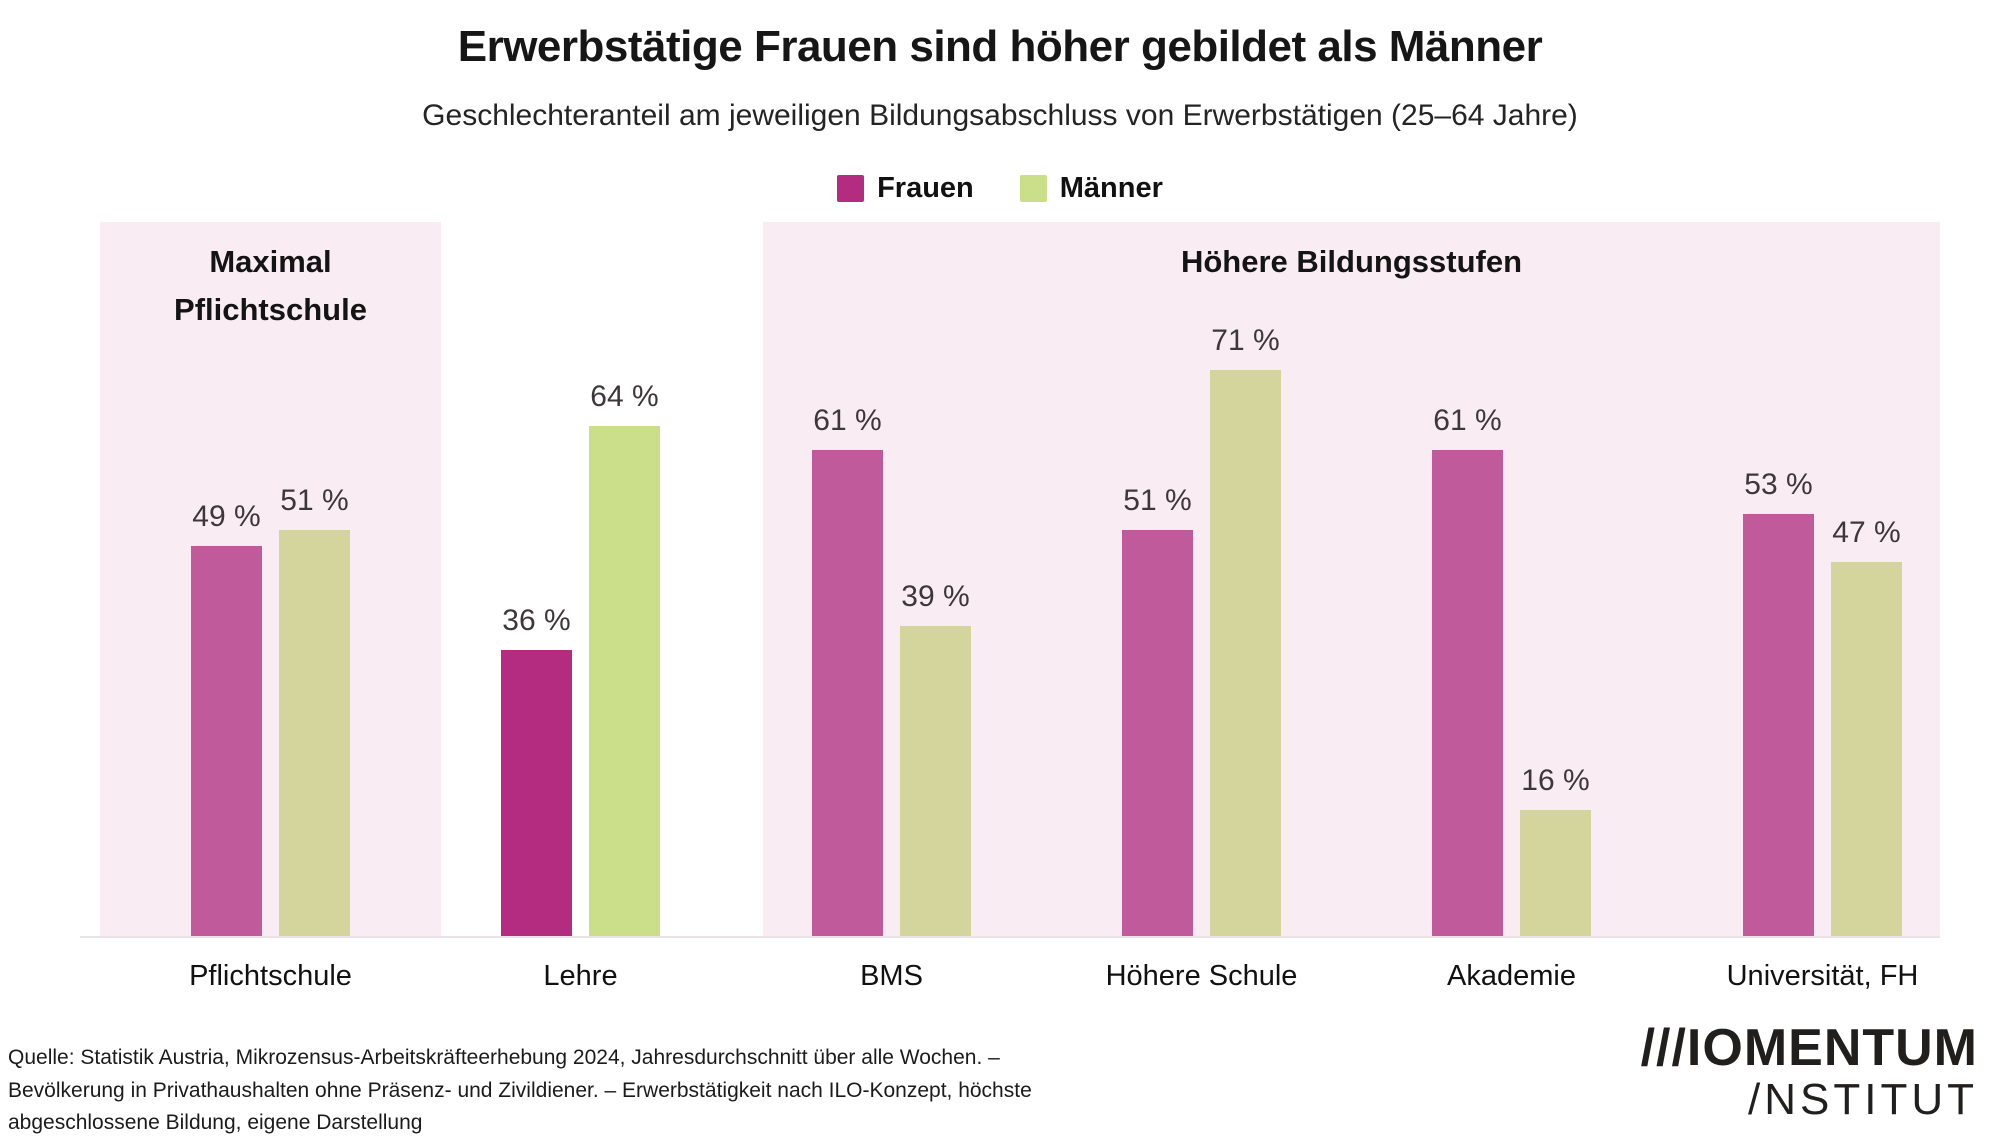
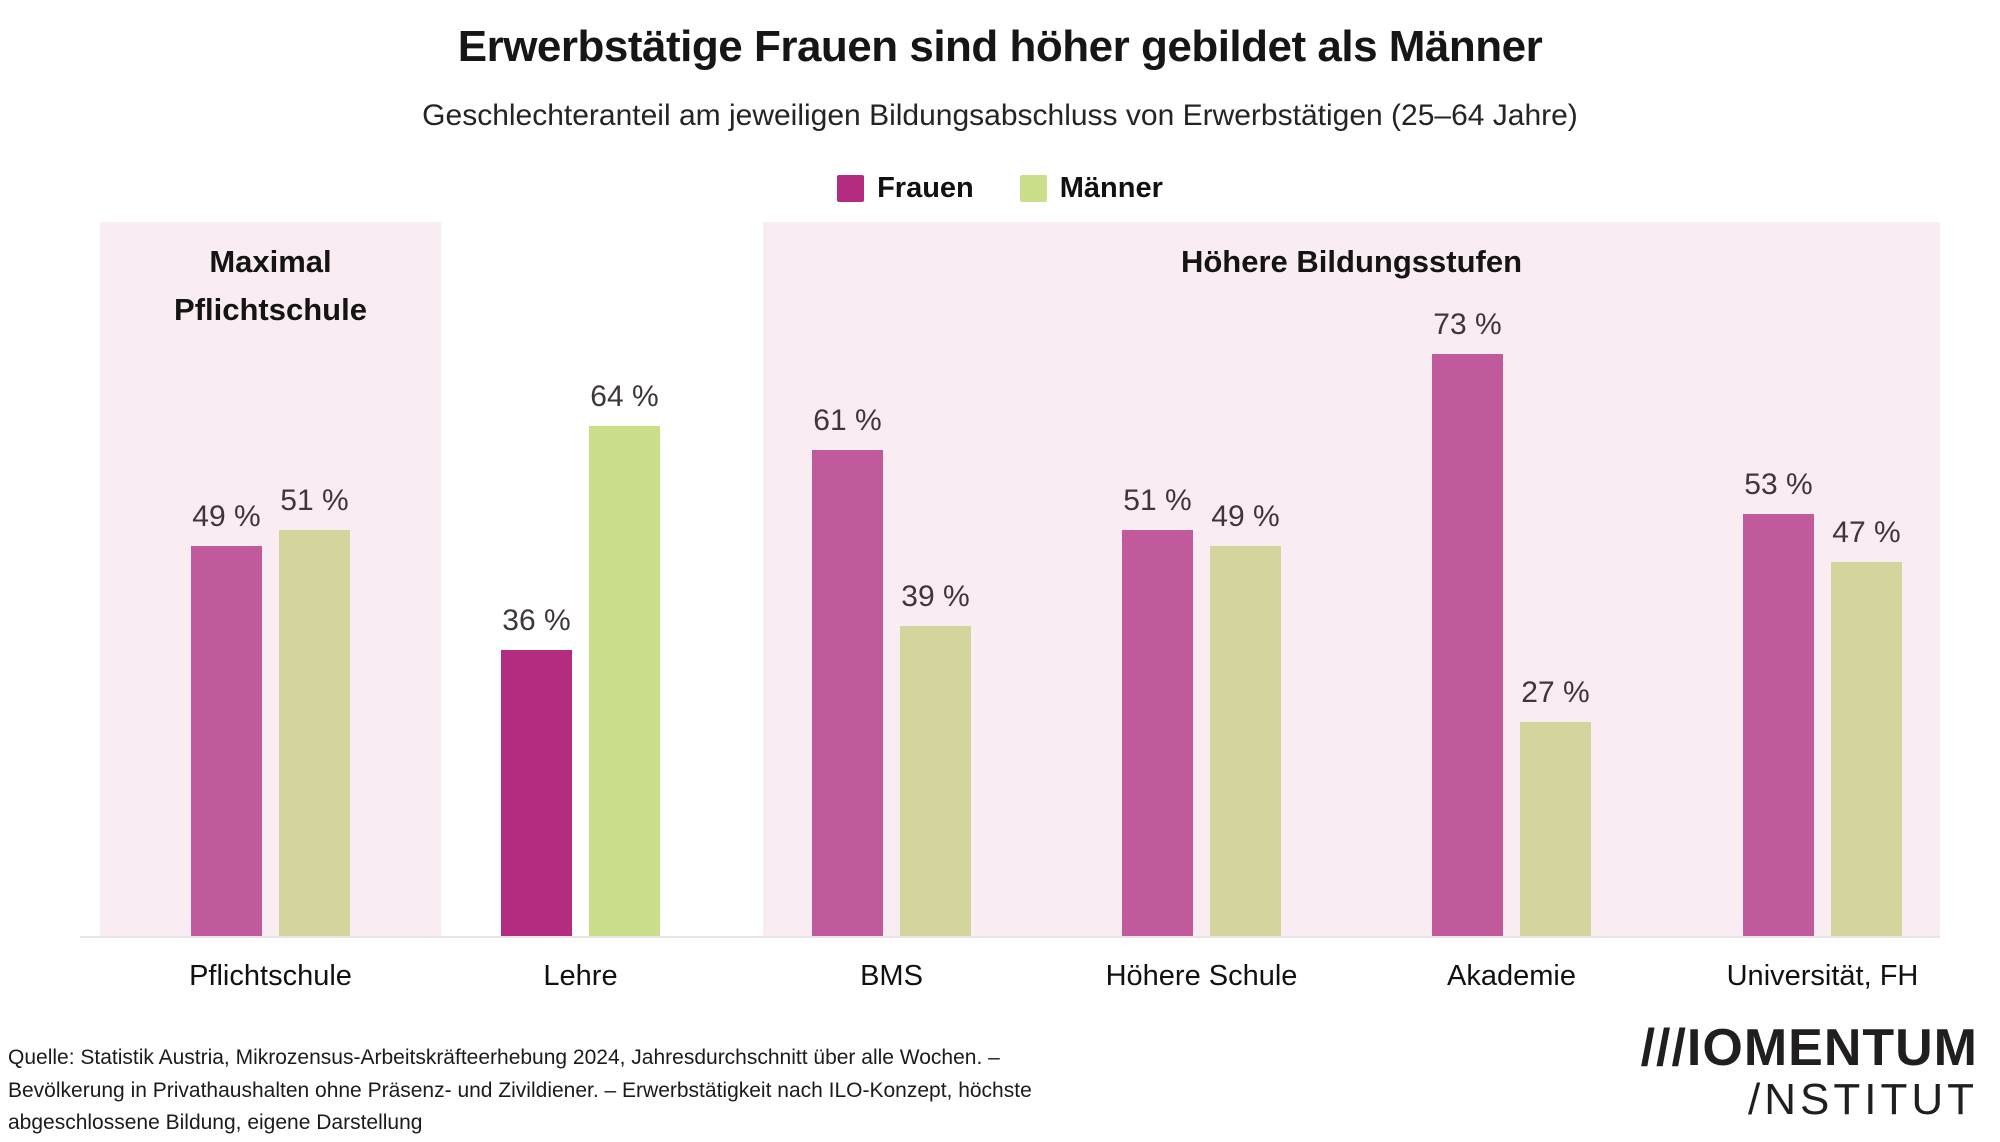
Männer/Höhere Schule: 71 -> 49
Frauen/Akademie: 61 -> 73
Männer/Akademie: 16 -> 27
